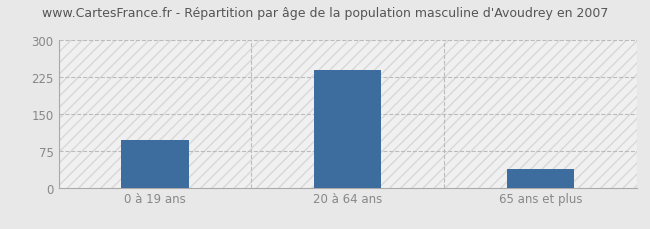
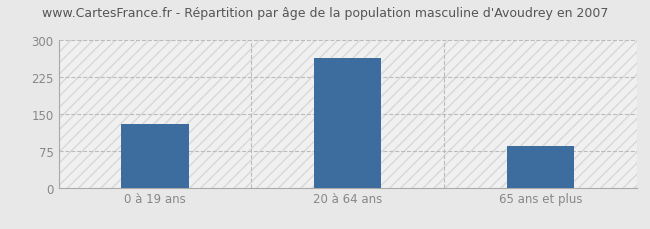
0 à 19 ans: 97 -> 130
20 à 64 ans: 240 -> 265
65 ans et plus: 38 -> 85
